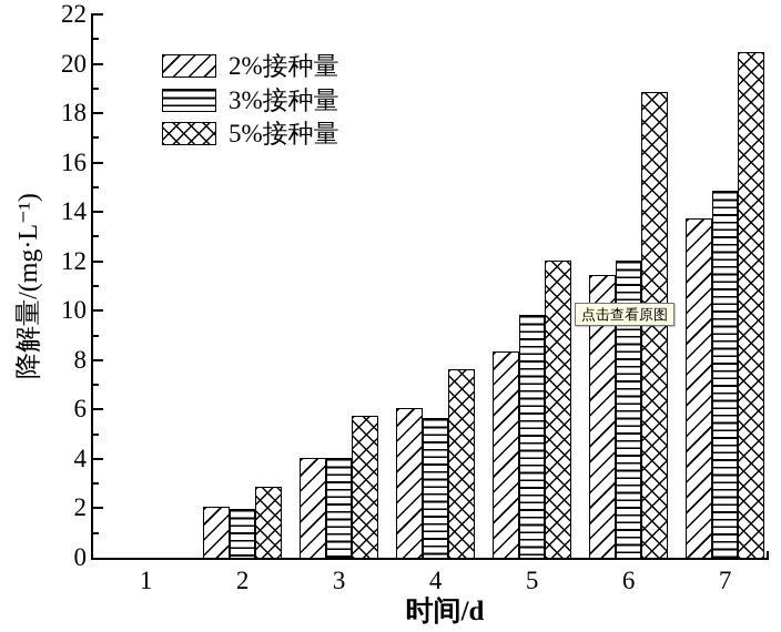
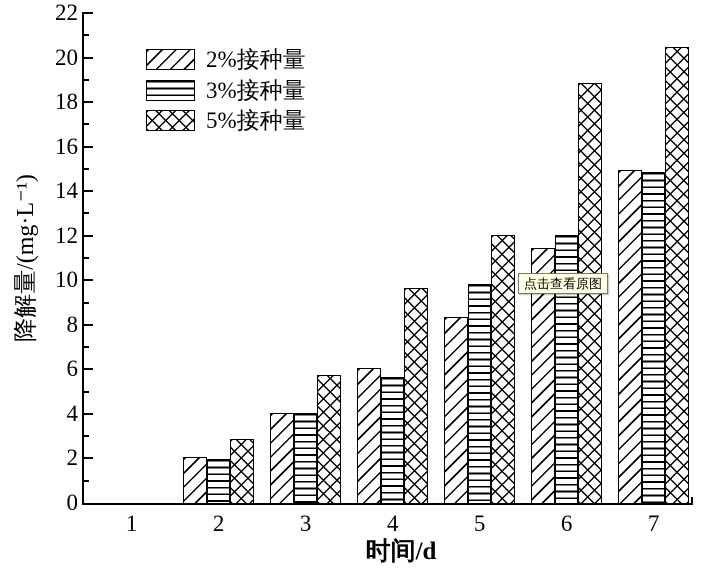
5%接种量/4: 7.7 -> 9.7
2%接种量/7: 13.8 -> 15.0
